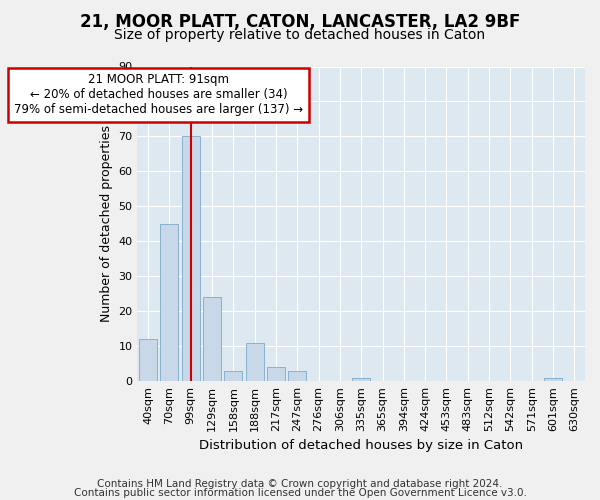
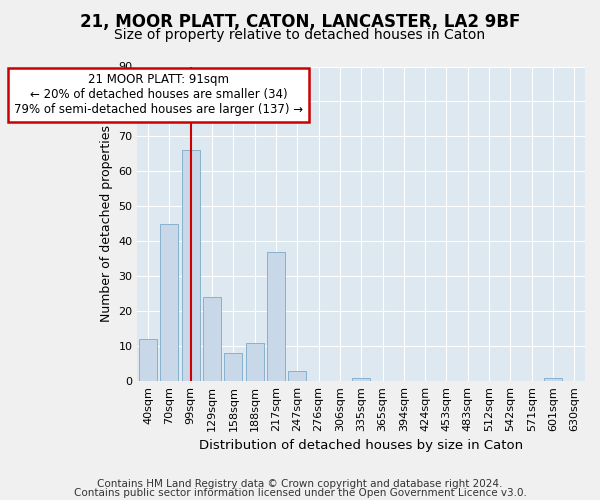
99sqm: 70 -> 66
158sqm: 3 -> 8
217sqm: 4 -> 37
